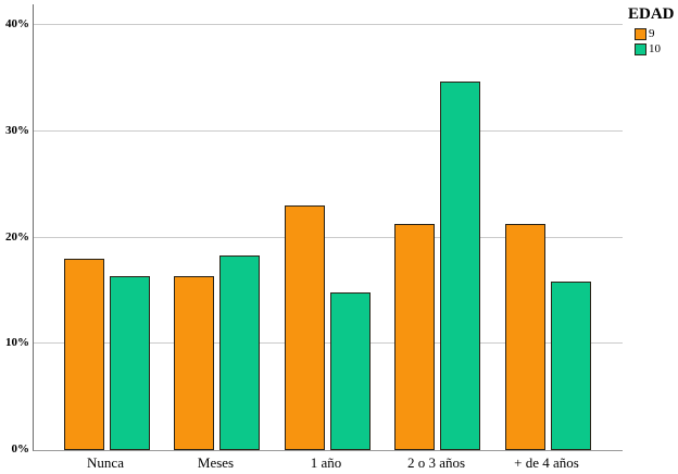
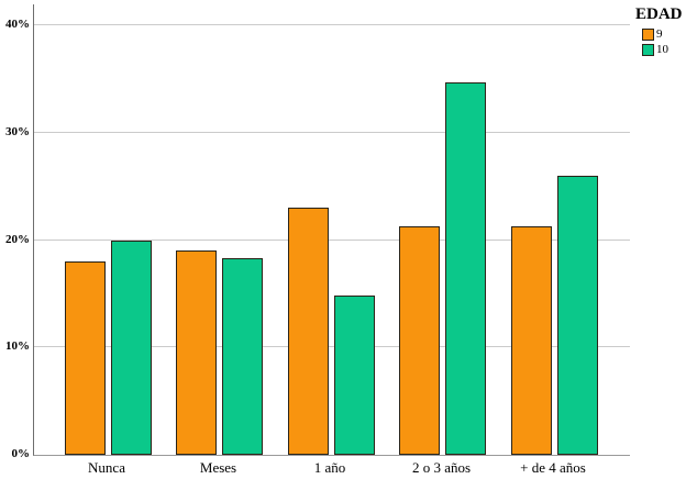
10/Nunca: 16% -> 20%
9/Meses: 16% -> 19%
10/+ de 4 años: 16% -> 26%
